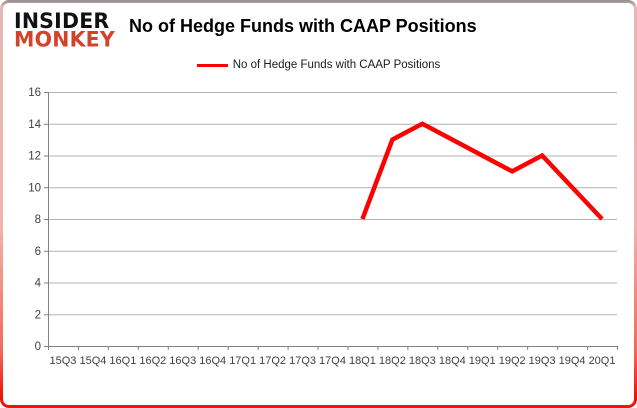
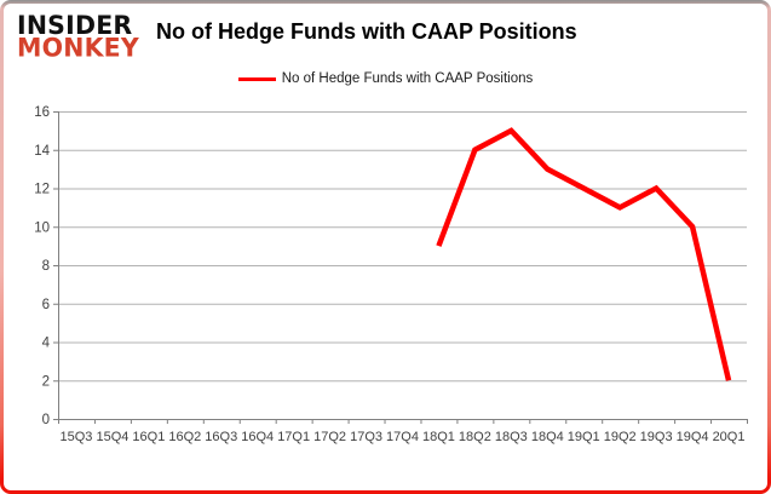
18Q1: 8 -> 9
18Q2: 13 -> 14
18Q3: 14 -> 15
20Q1: 8 -> 2
